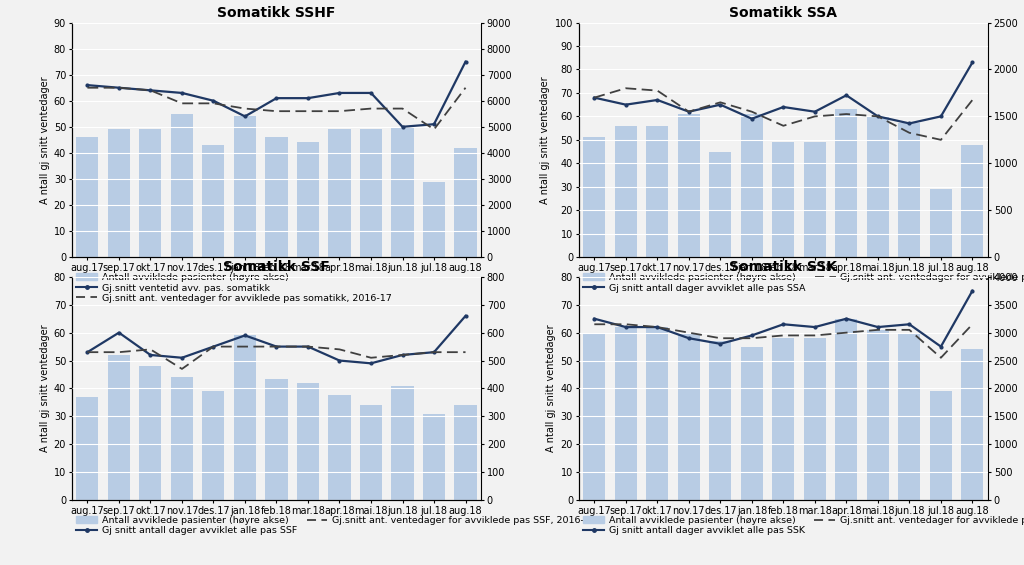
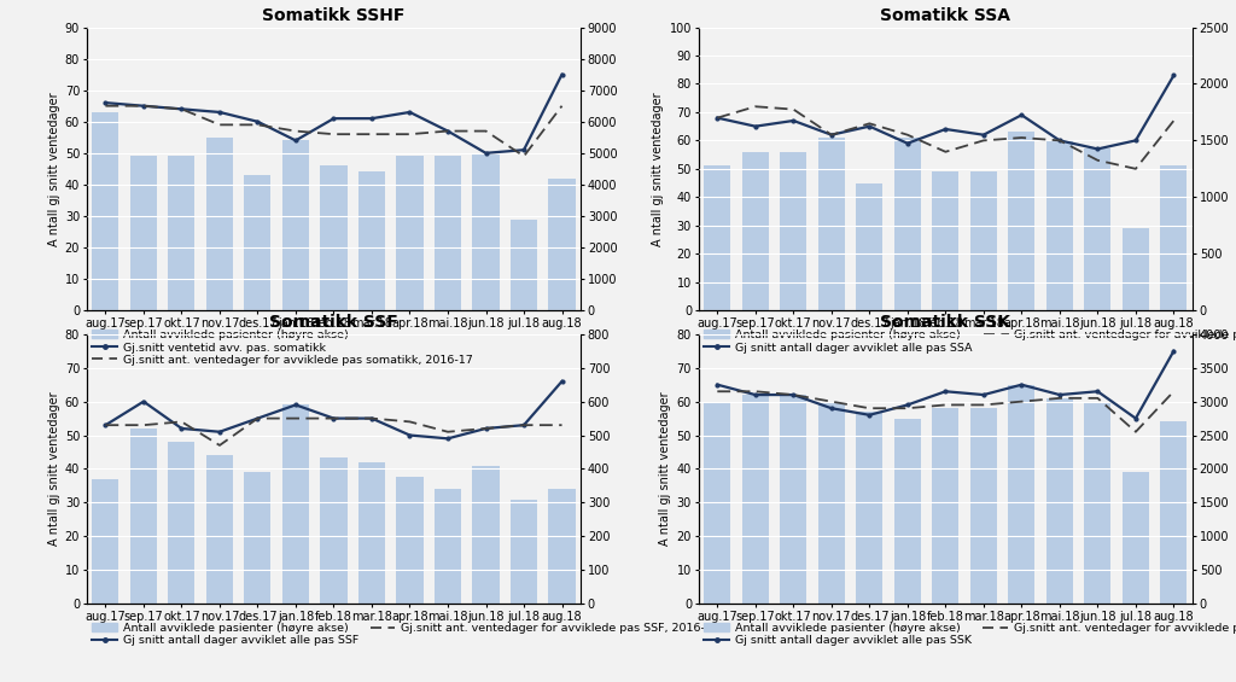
Somatikk SSHF/Antall avviklede pasienter (høyre akse)/aug.17: 4600 -> 6300
Somatikk SSHF/Gj.snitt ventetid avv. pas. somatikk/mai.18: 63 -> 57
Somatikk SSA/Antall avviklede pasienter (høyre akse)/aug.18: 1200 -> 1280
